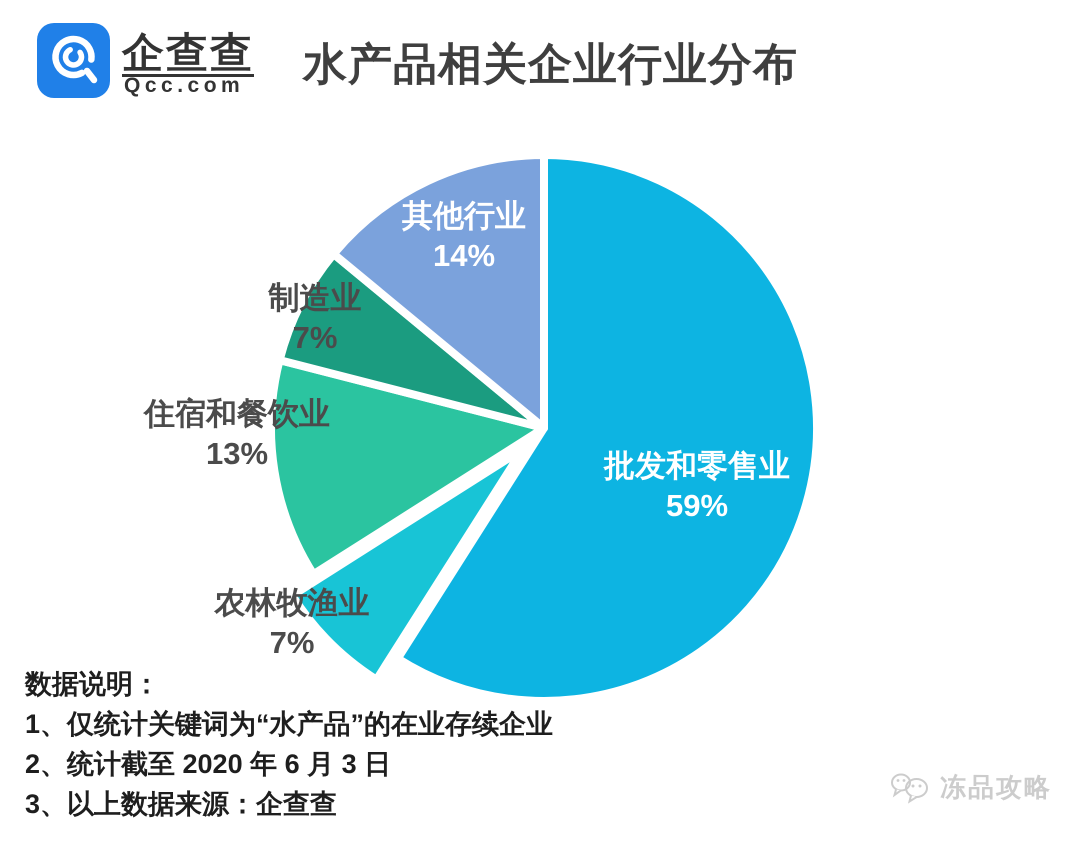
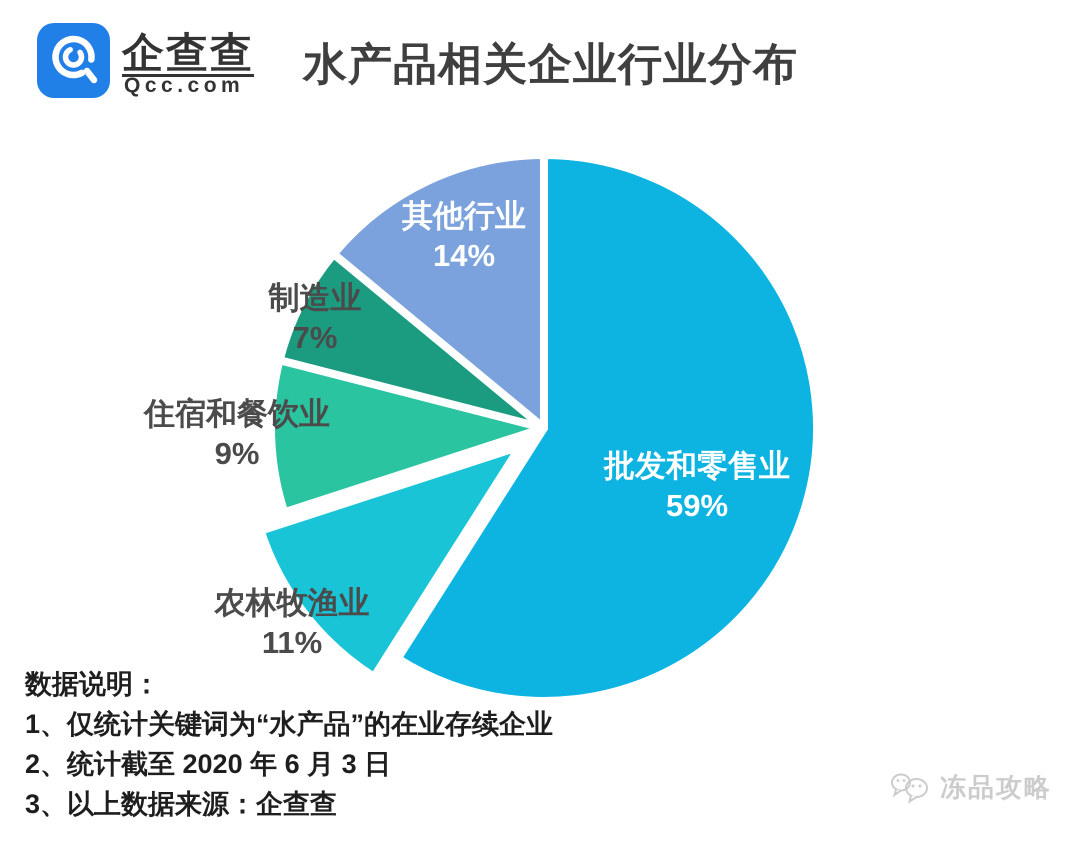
农林牧渔业: 7% -> 11%
住宿和餐饮业: 13% -> 9%
